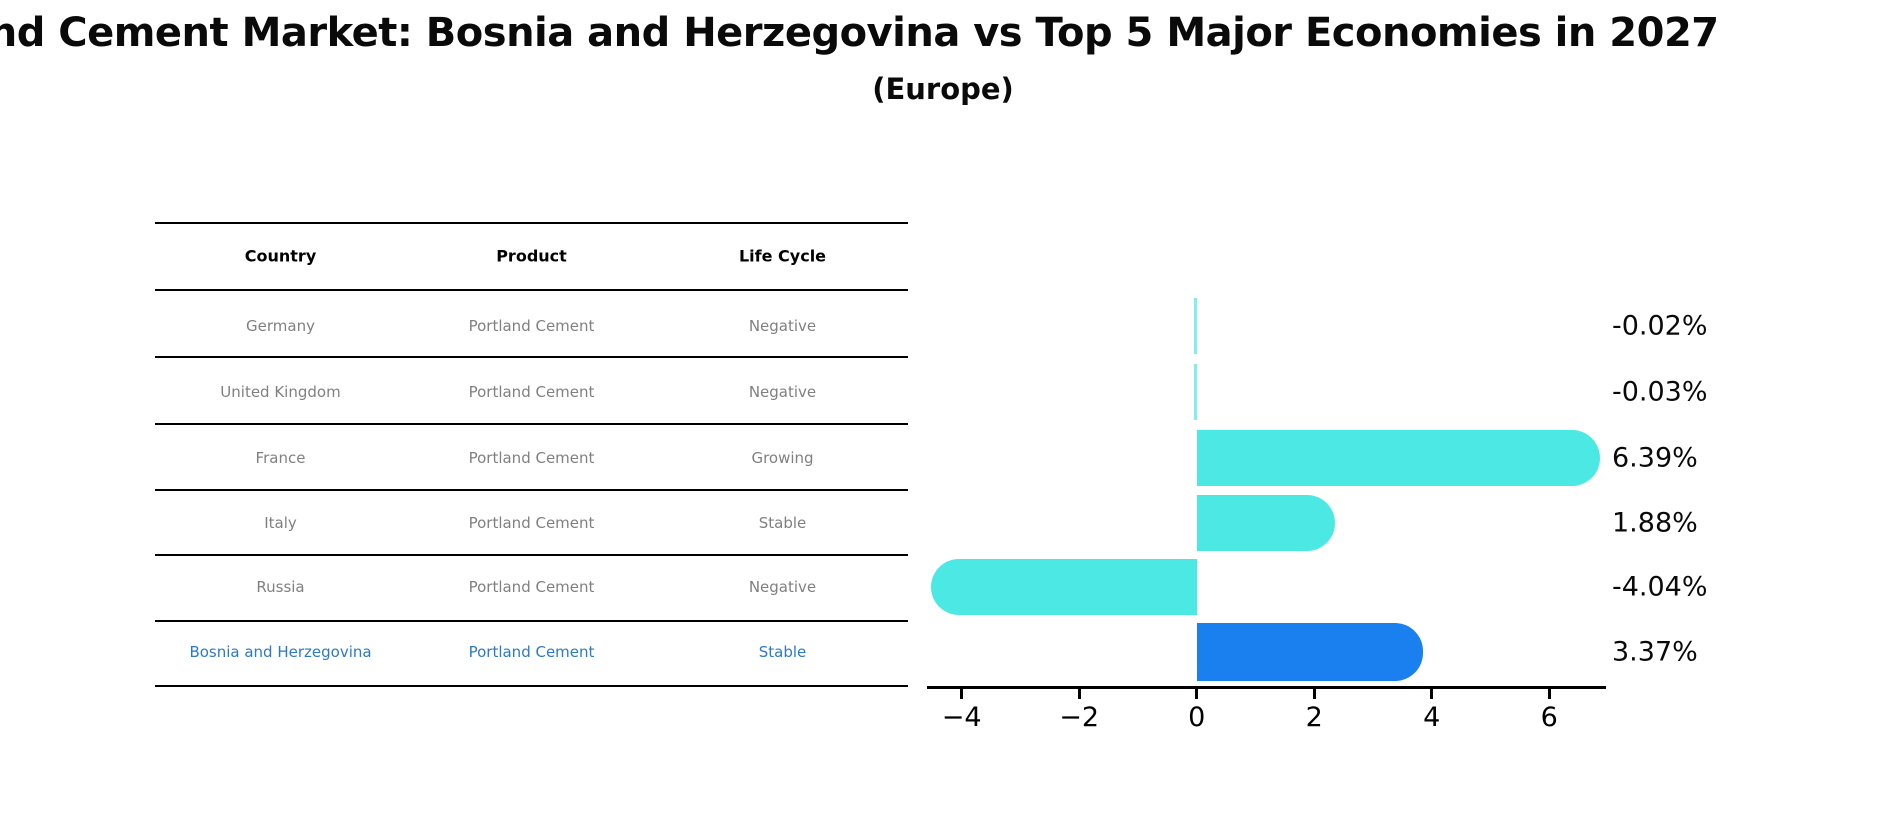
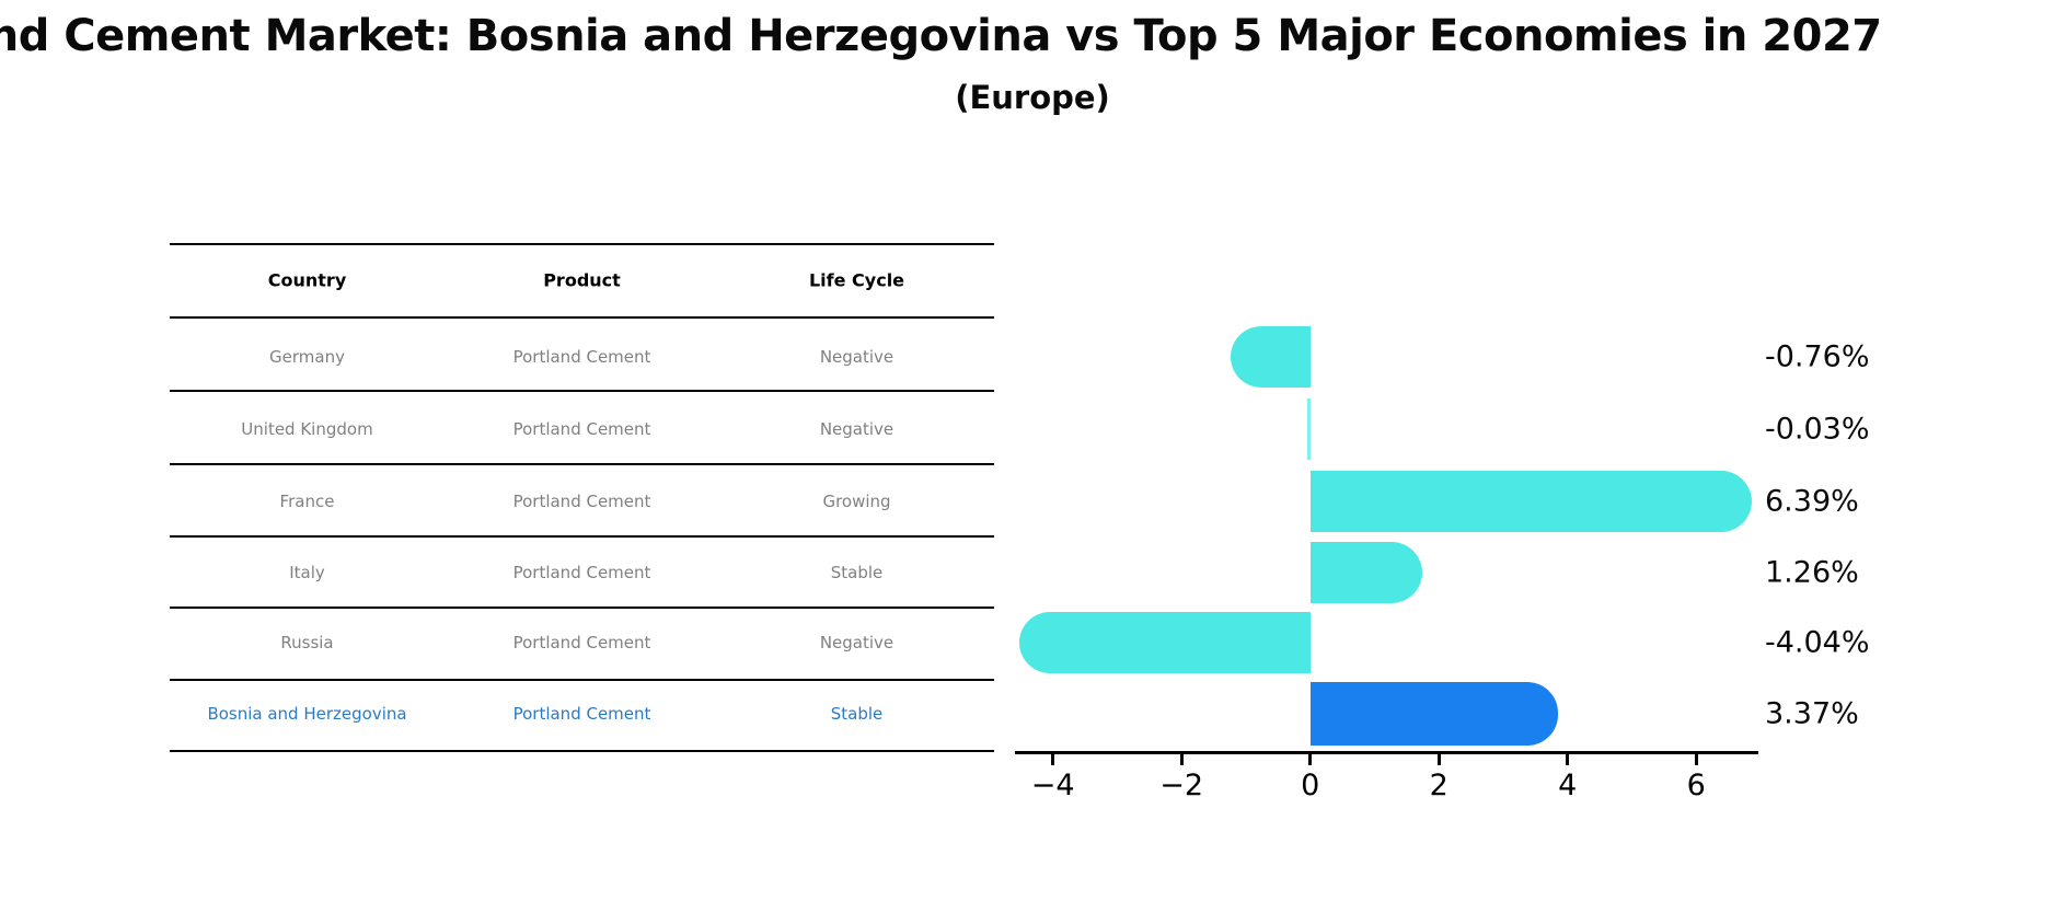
Germany: -0.02% -> -0.76%
Italy: 1.88% -> 1.26%
